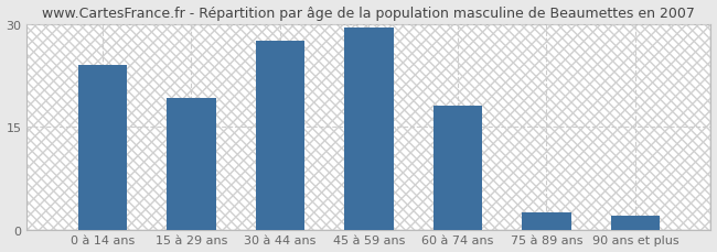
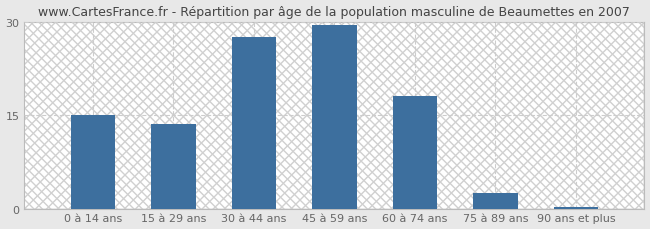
0 à 14 ans: 24.0 -> 15.0
15 à 29 ans: 19.2 -> 13.5
90 ans et plus: 2.0 -> 0.2
